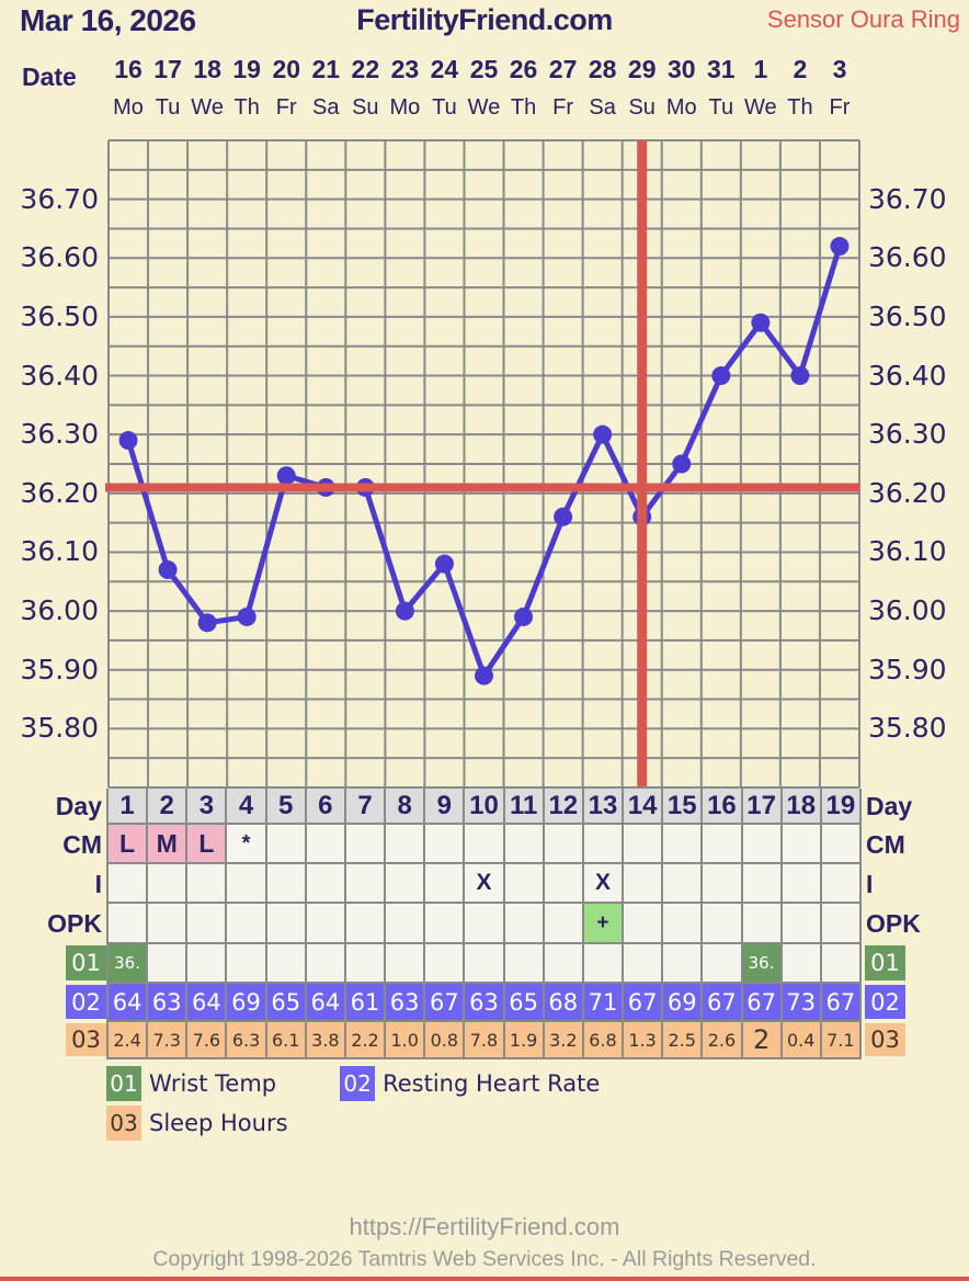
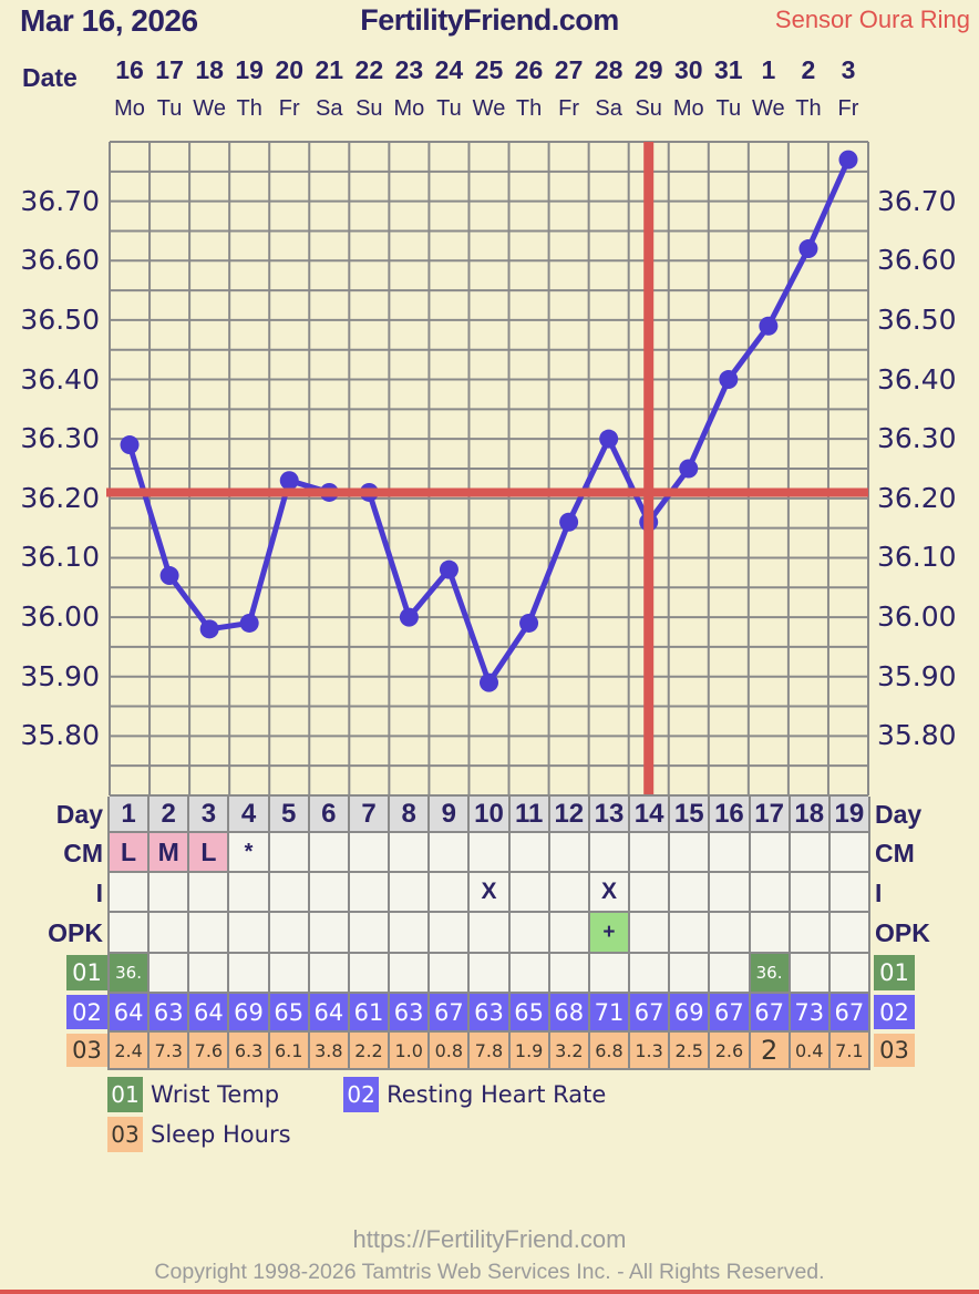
18: 36.40 -> 36.62
19: 36.62 -> 36.77
